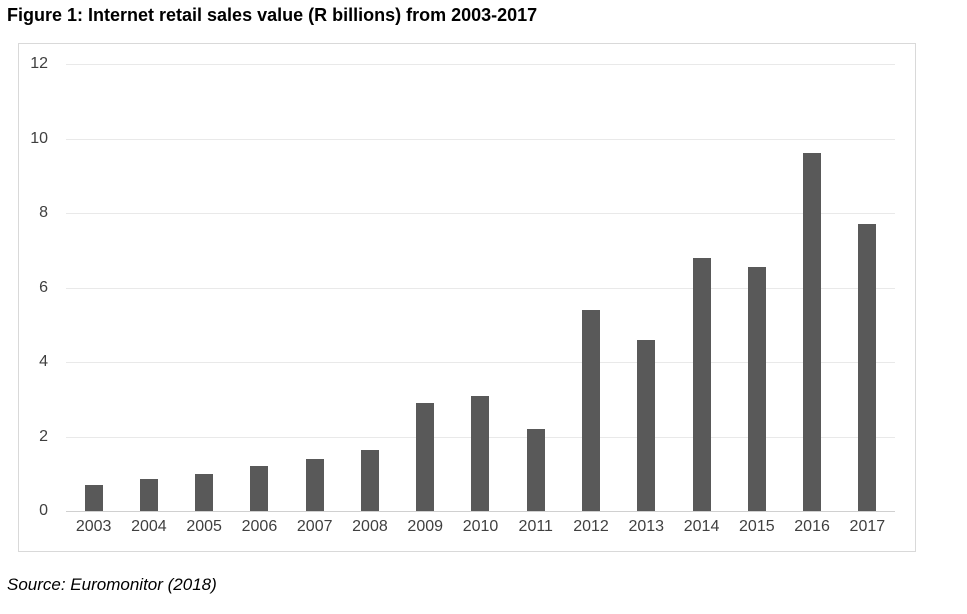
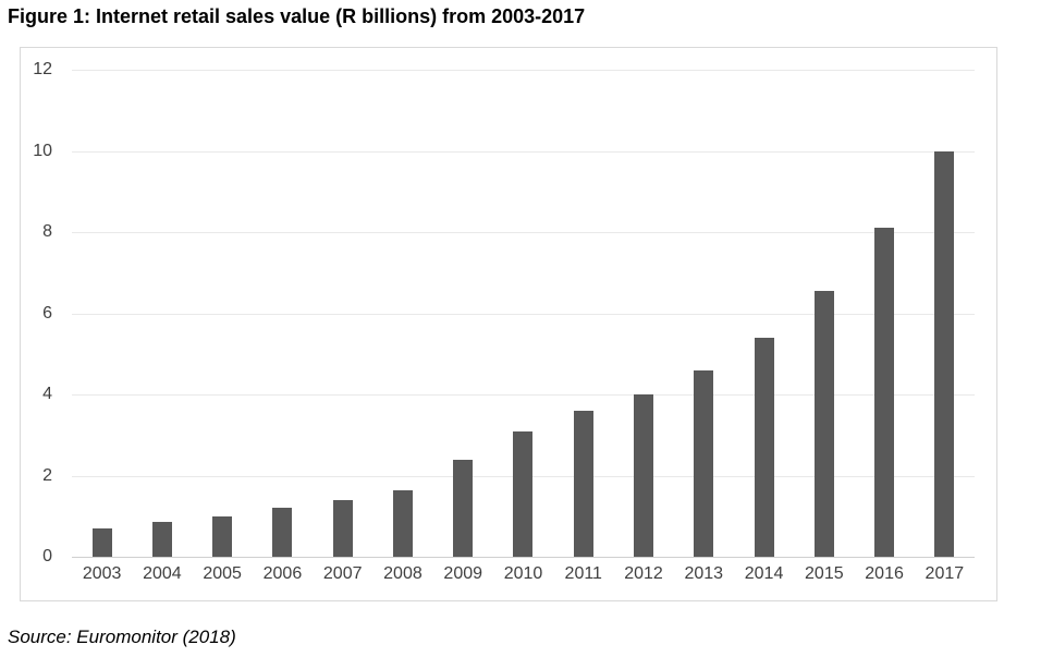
2009: 2.9 -> 2.4
2011: 2.2 -> 3.6
2012: 5.4 -> 4.0
2014: 6.8 -> 5.4
2016: 9.6 -> 8.1
2017: 7.7 -> 10.0
